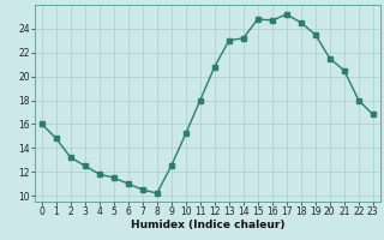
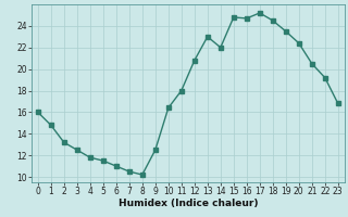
10: 15.2 -> 16.4
14: 23.2 -> 22.0
20: 21.5 -> 22.4
22: 18.0 -> 19.2
